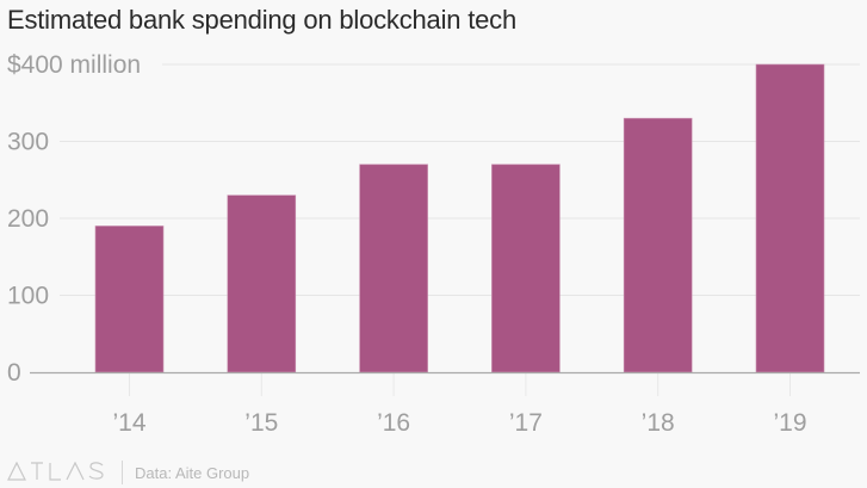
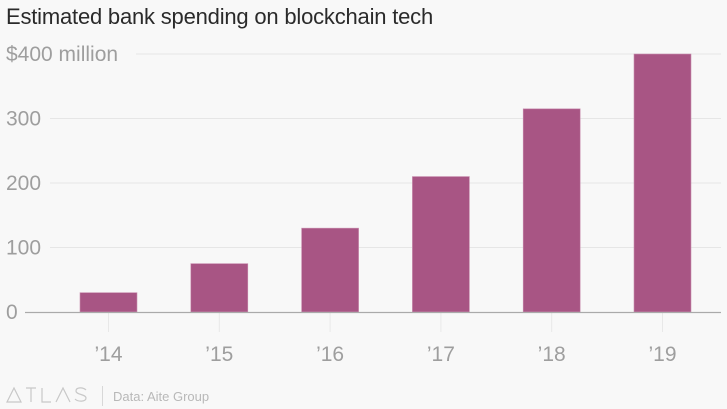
’14: 190 -> 30
’15: 230 -> 80
’16: 270 -> 130
’17: 270 -> 210
’18: 330 -> 320
